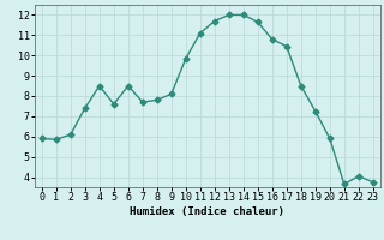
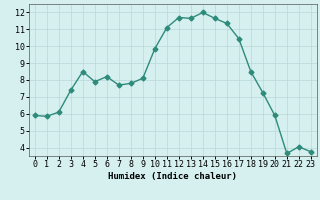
5: 7.6 -> 7.9
6: 8.5 -> 8.2
13: 12.0 -> 11.7
16: 10.8 -> 11.3
